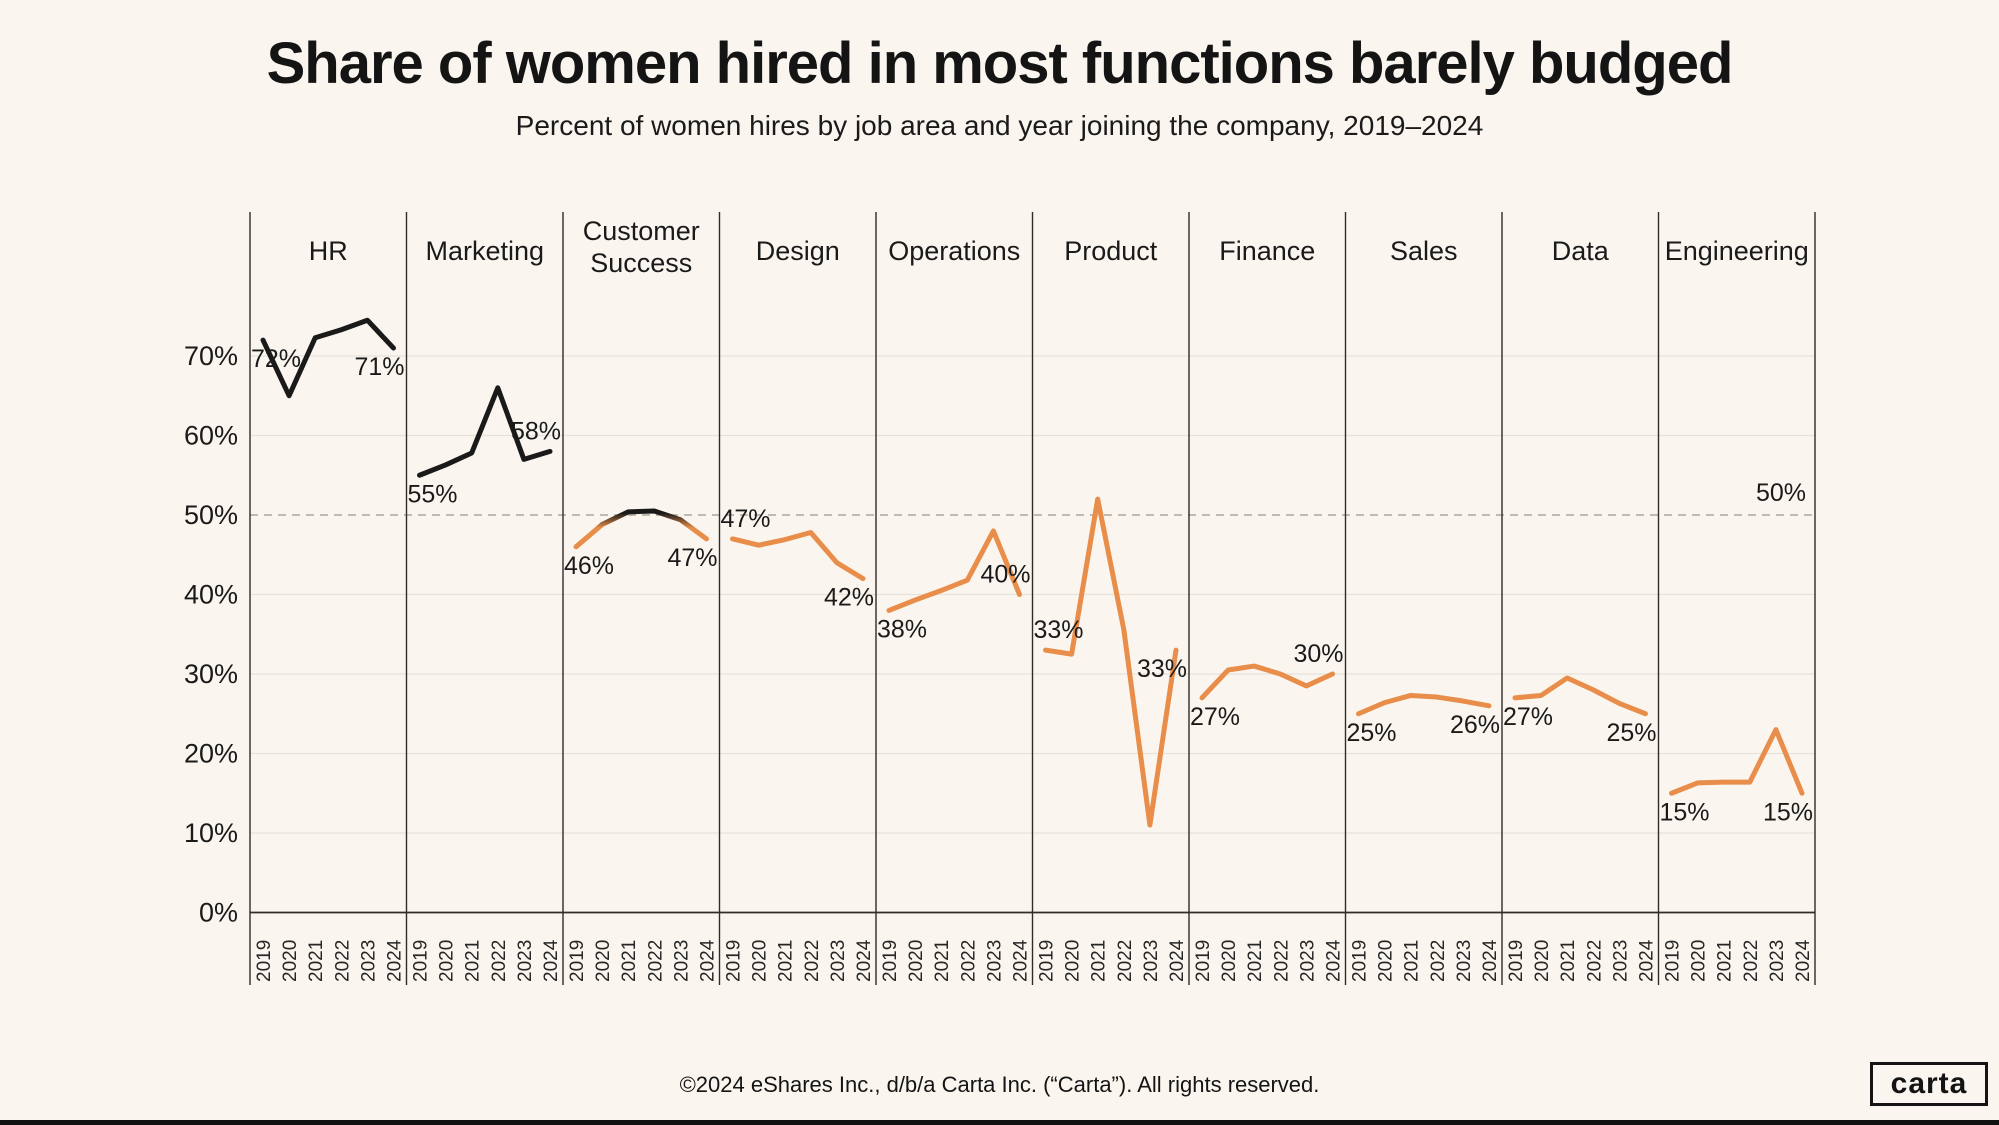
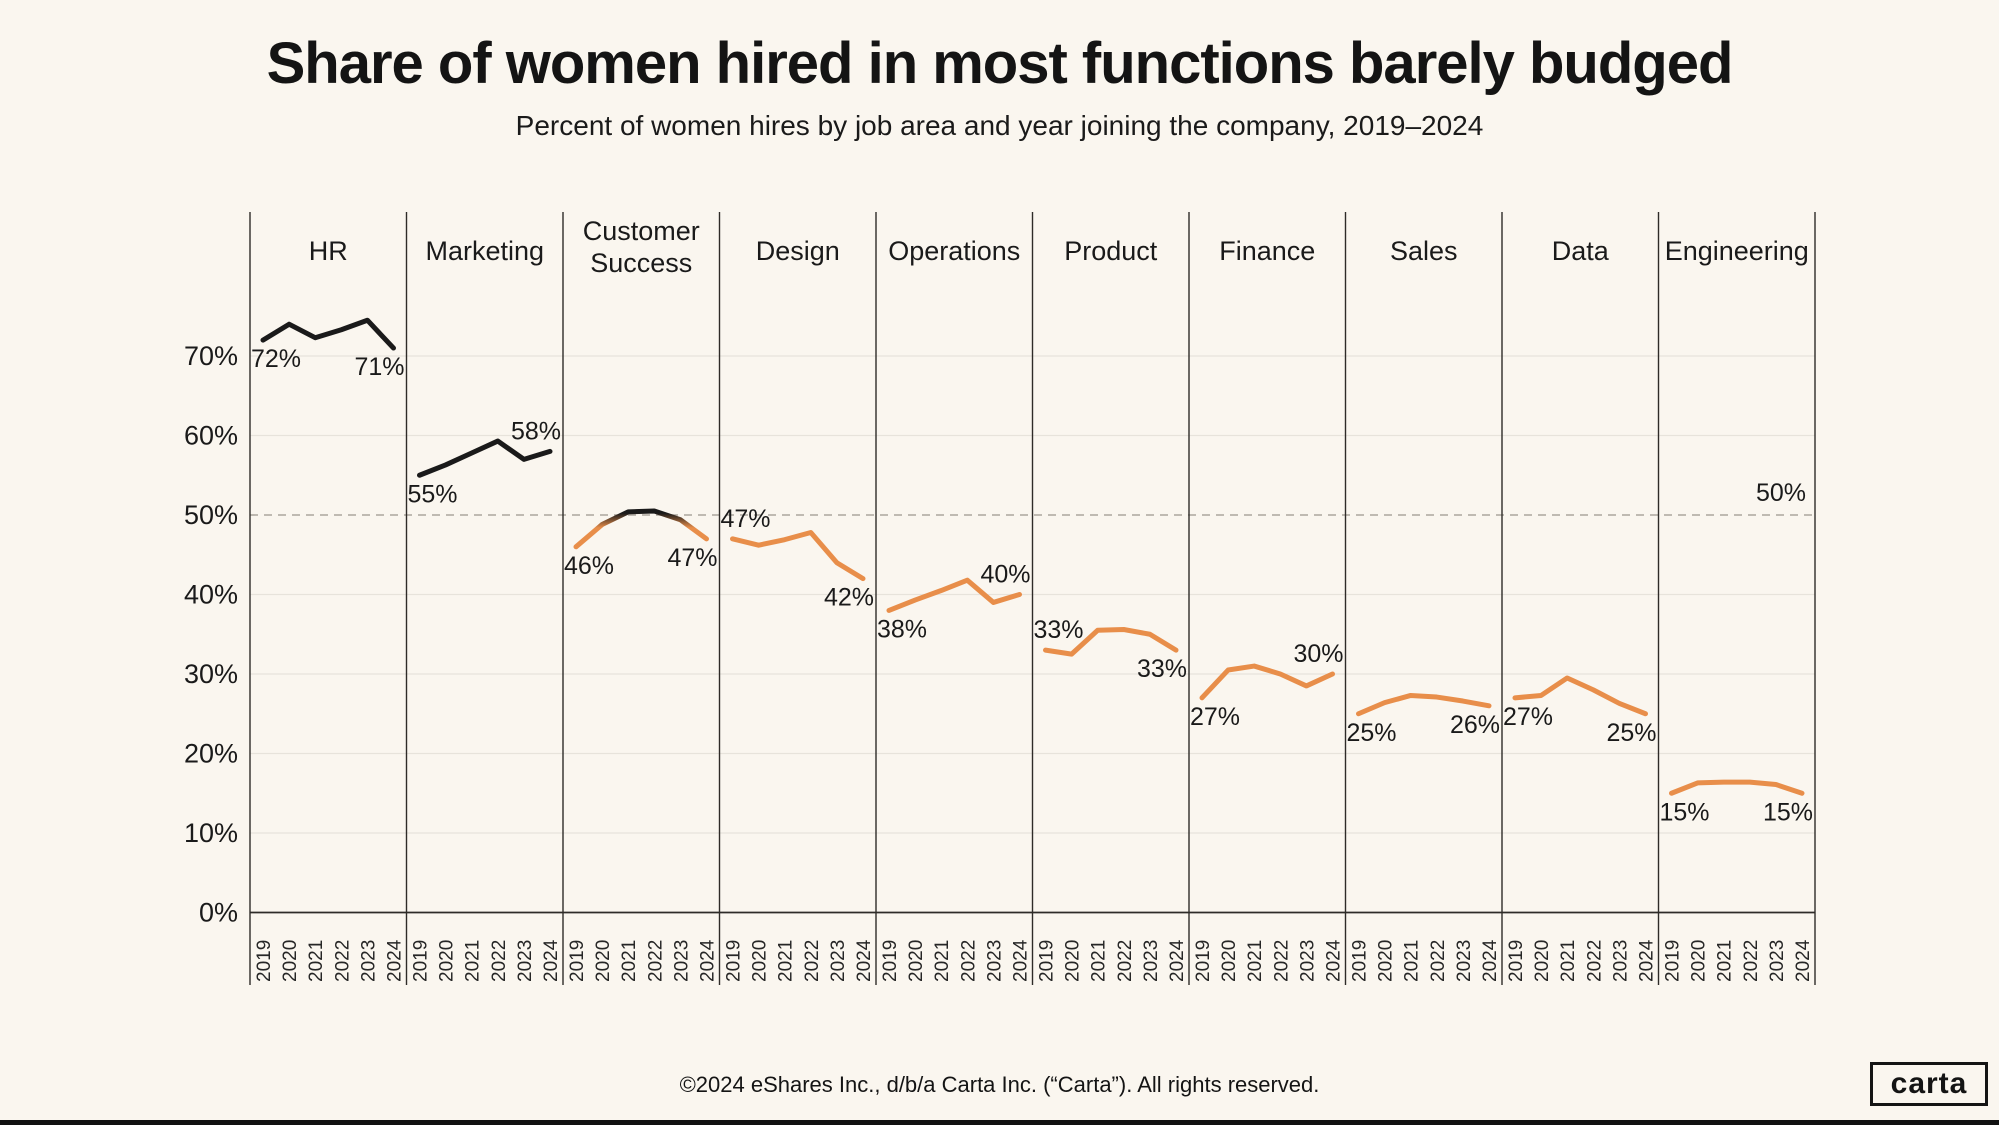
HR/2020: 65% -> 74%
Product/2021: 52% -> 36%
Marketing/2022: 66% -> 59%
Operations/2023: 48% -> 39%
Product/2023: 11% -> 35%
Engineering/2023: 23% -> 16%
